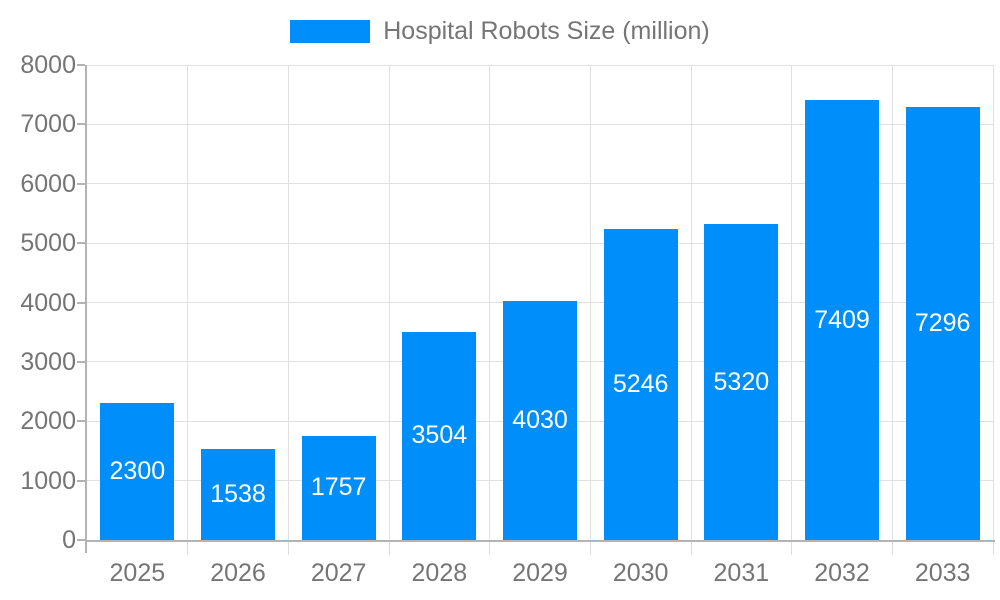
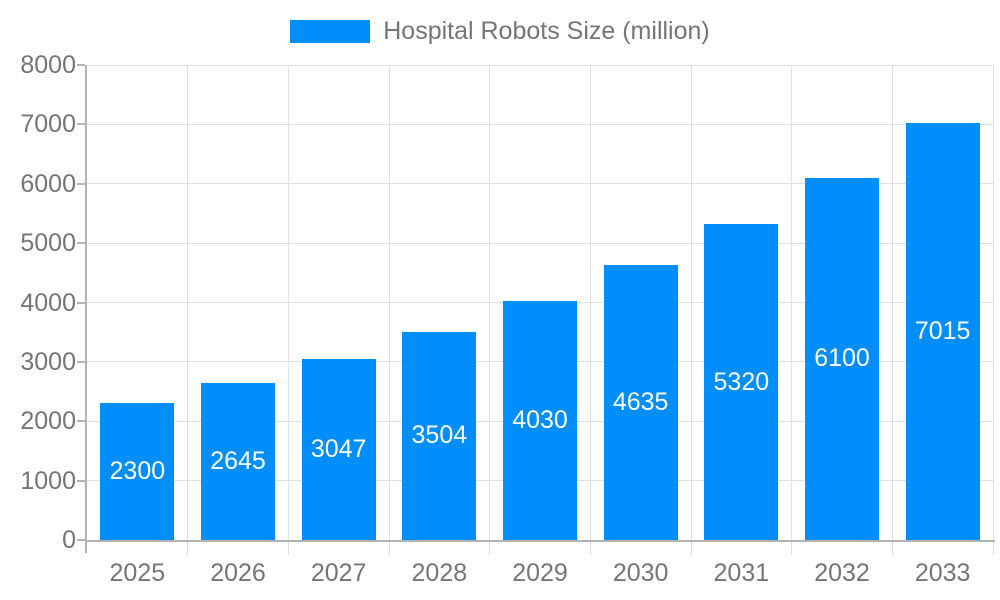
2026: 1538 -> 2645
2027: 1757 -> 3047
2030: 5246 -> 4635
2032: 7409 -> 6100
2033: 7296 -> 7015
